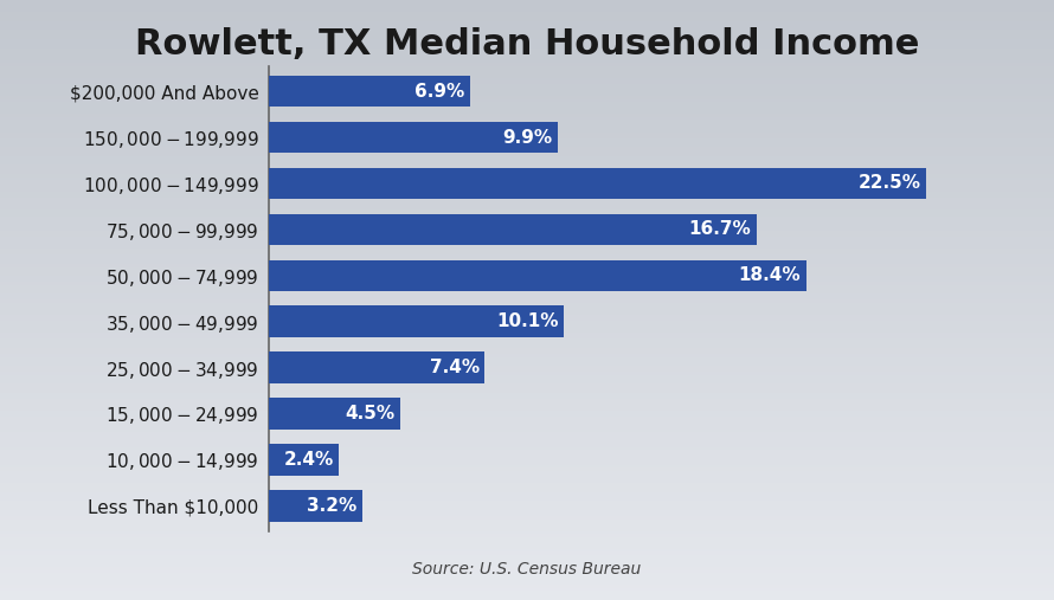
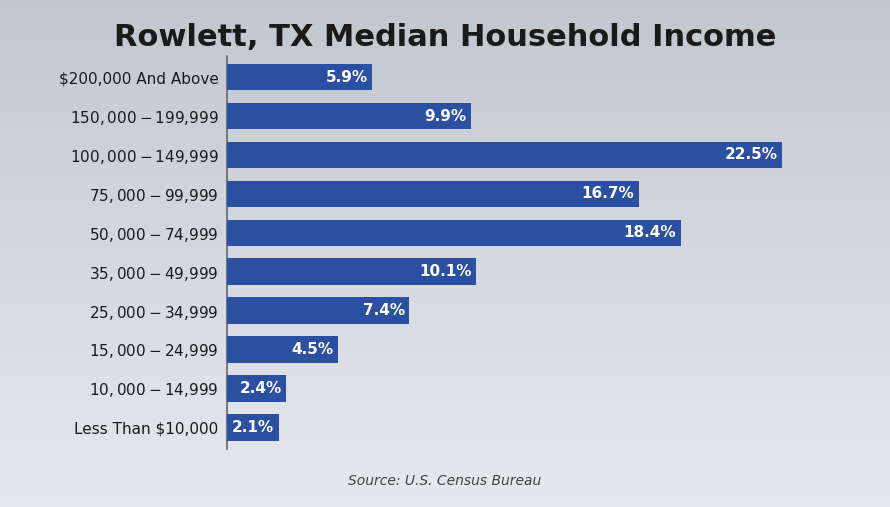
$200,000 And Above: 6.9% -> 5.9%
Less Than $10,000: 3.2% -> 2.1%
